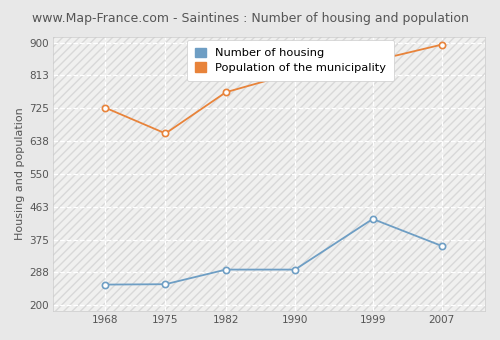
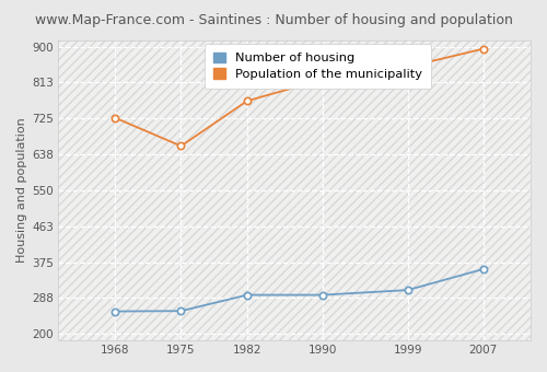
Number of housing/1999: 430 -> 307
